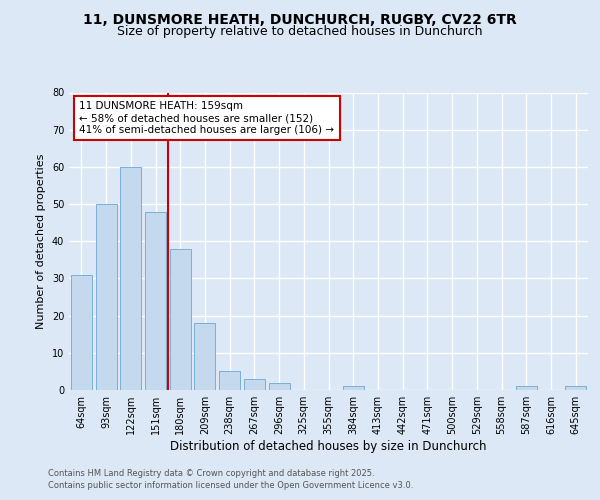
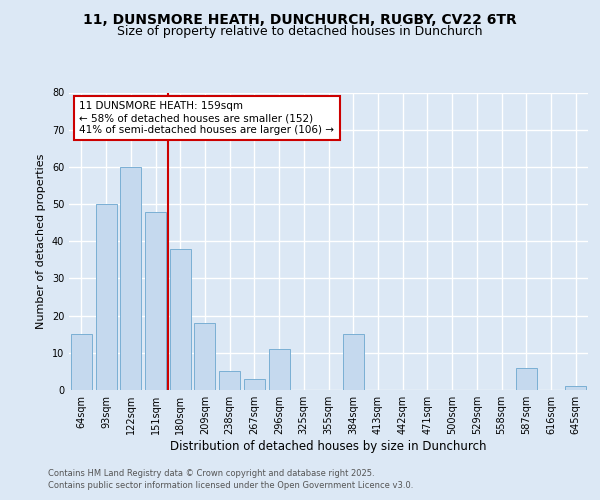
64sqm: 31 -> 15
296sqm: 2 -> 11
384sqm: 1 -> 15
587sqm: 1 -> 6
